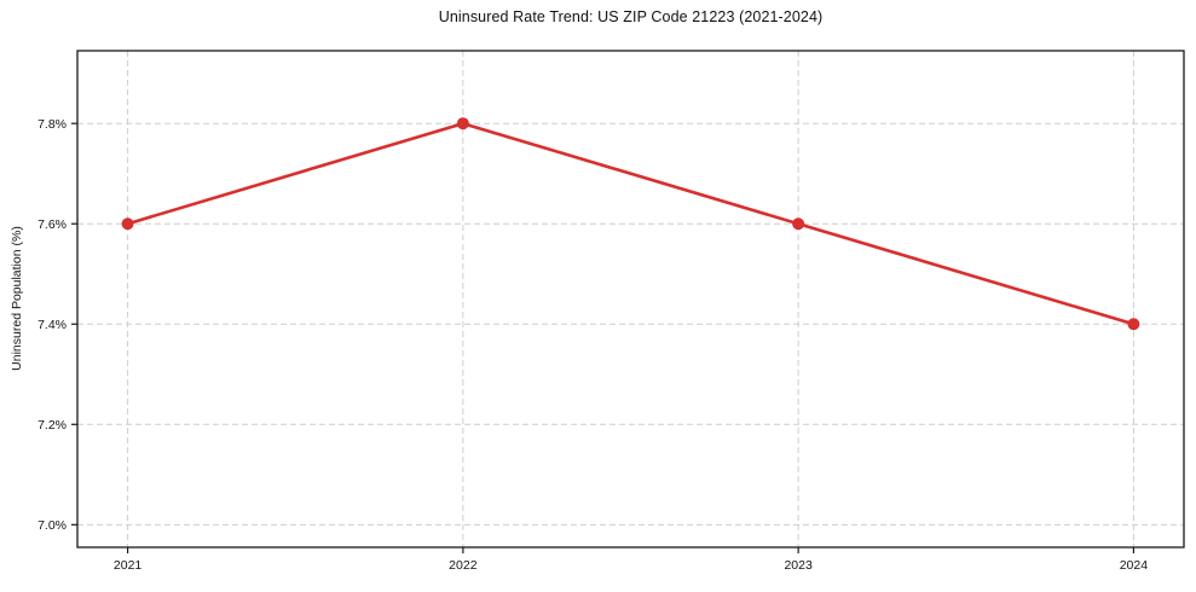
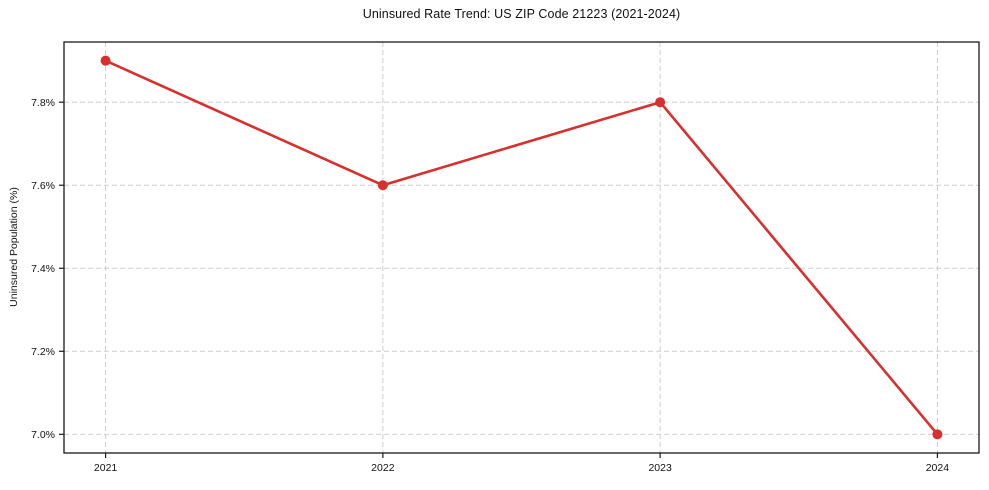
2021: 7.6% -> 7.9%
2022: 7.8% -> 7.6%
2023: 7.6% -> 7.8%
2024: 7.4% -> 7.0%
